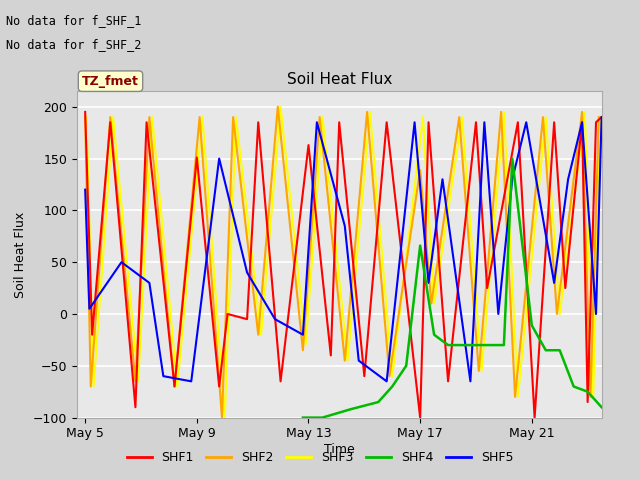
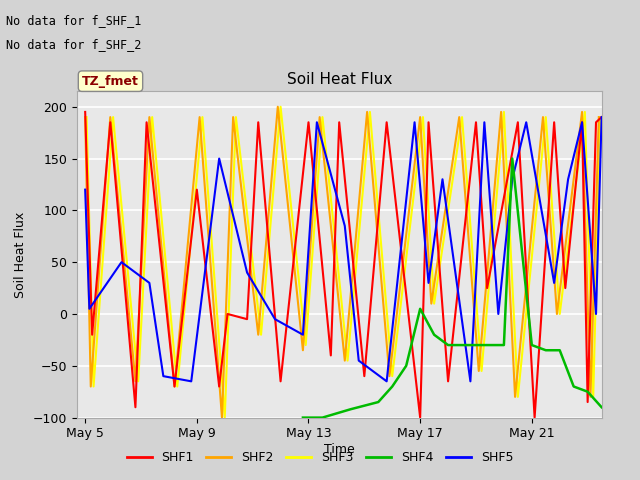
SHF1/May 9: 151 -> 120
SHF1/May 13: 163 -> 185
SHF2/May 17: 139 -> 190
SHF4/May 17: 66 -> 5
SHF4/May 21: -11 -> -30
